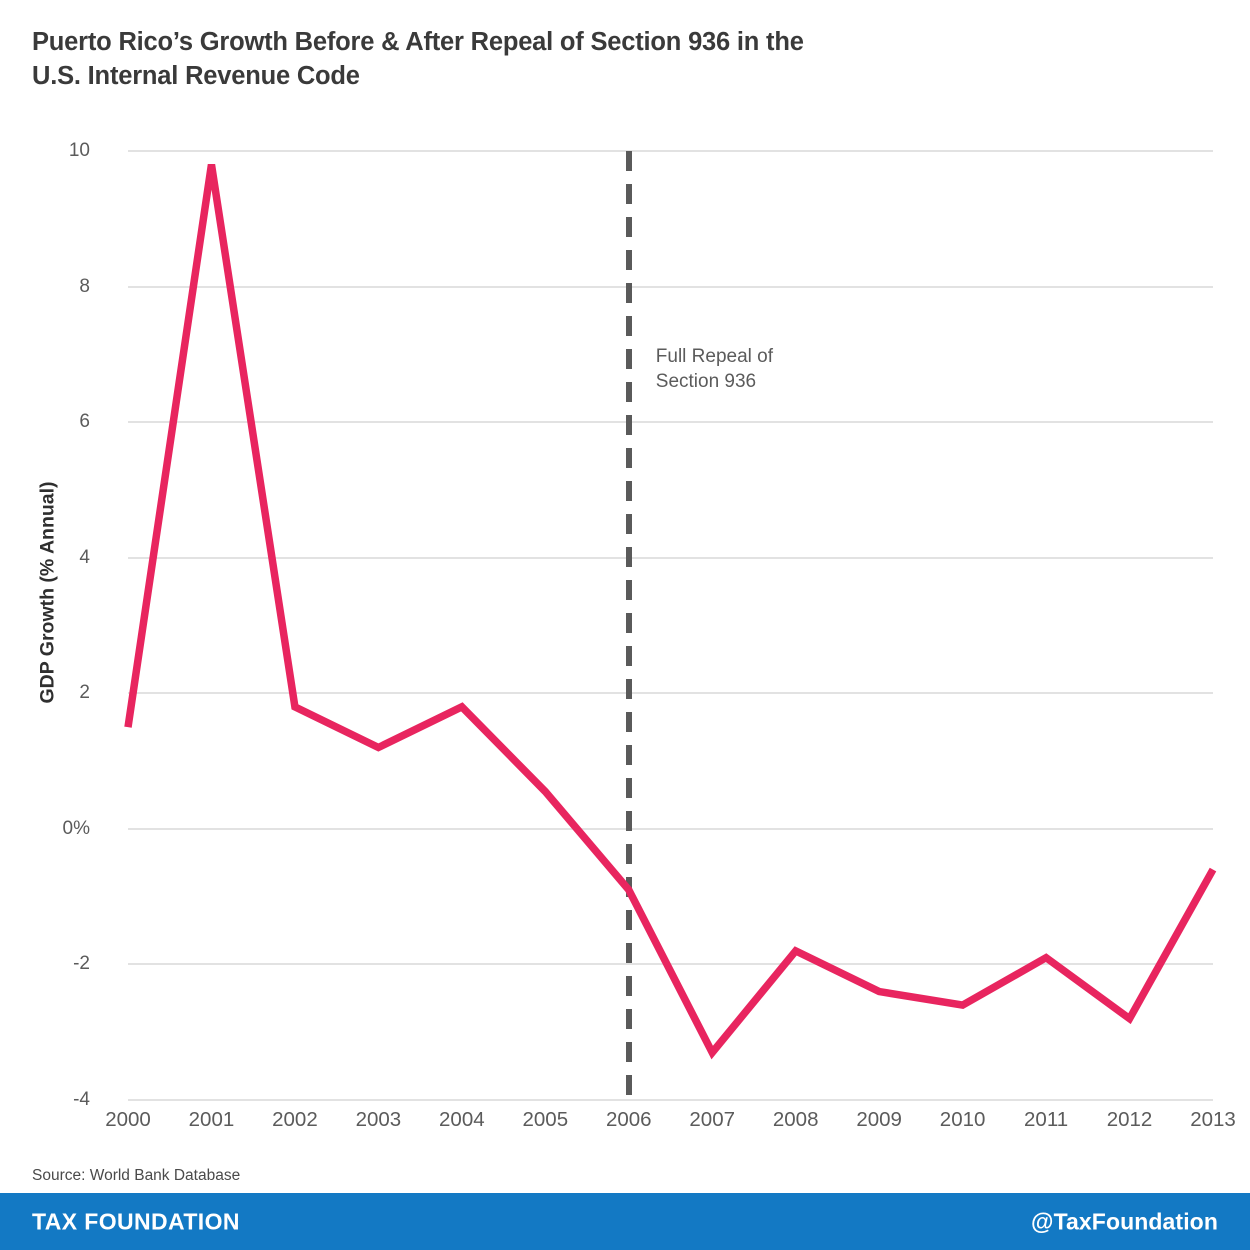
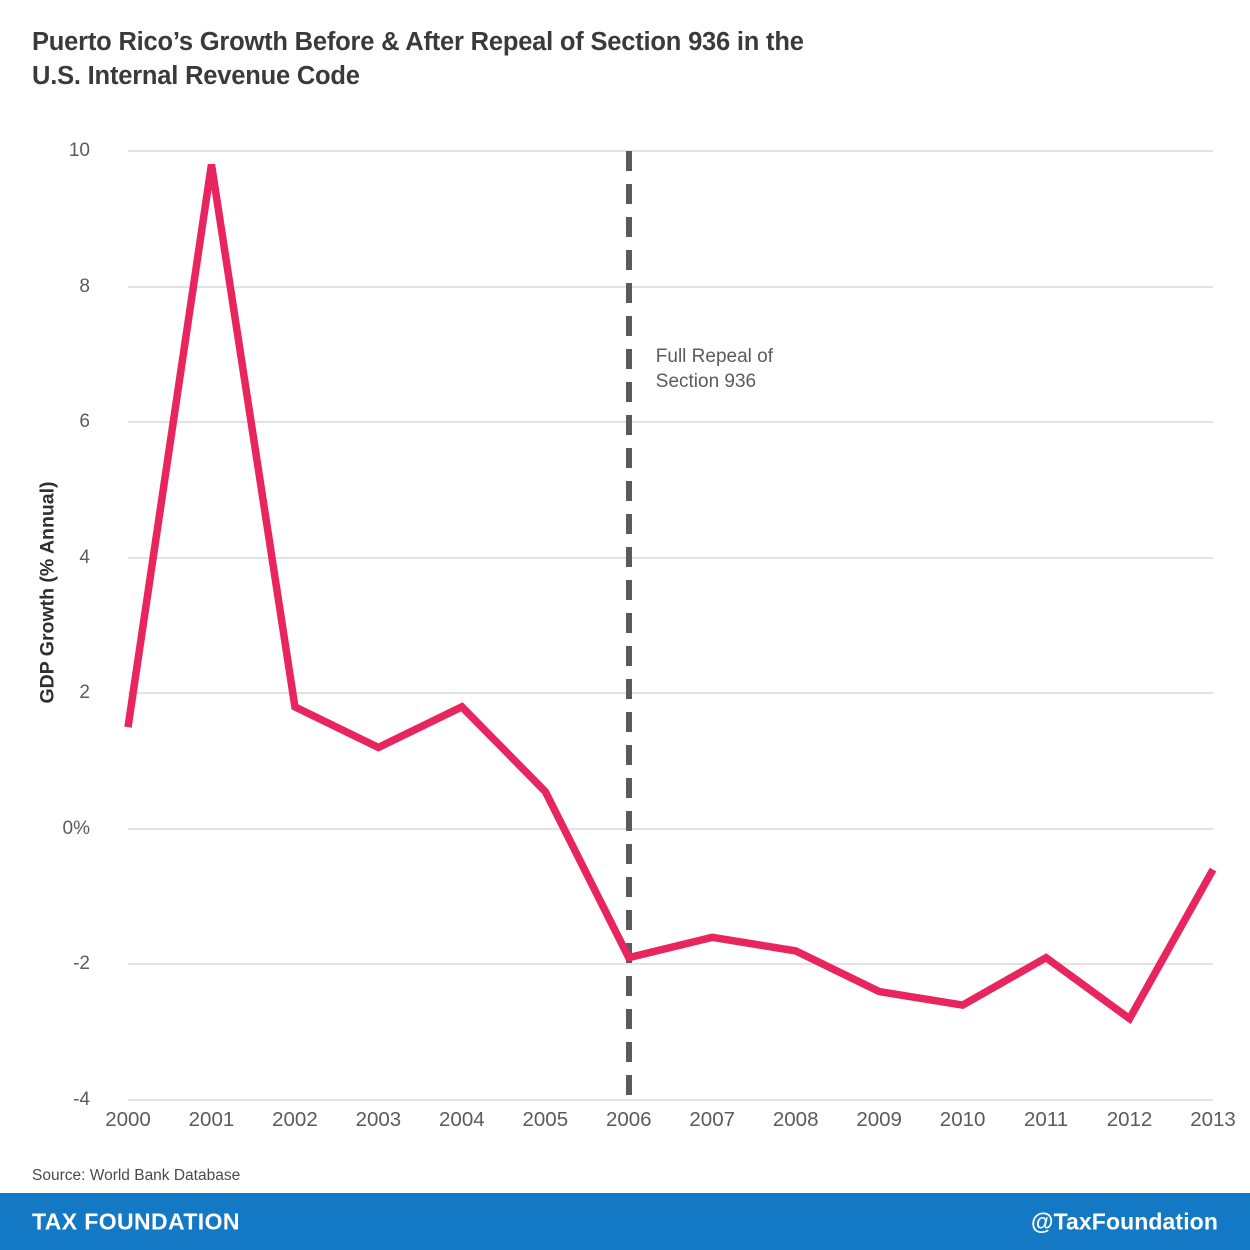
2006: -0.9 -> -1.9
2007: -3.3 -> -1.6
